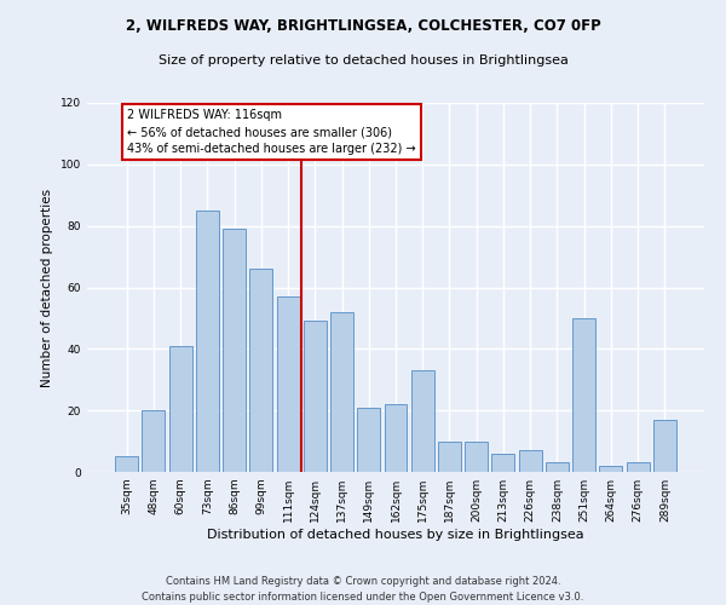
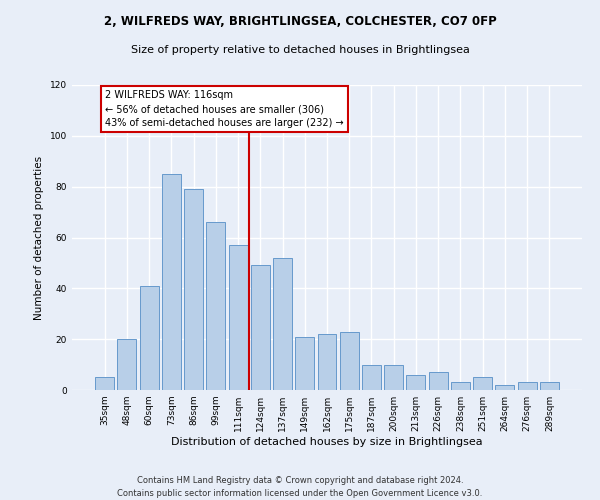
175sqm: 33 -> 23
251sqm: 50 -> 5
289sqm: 17 -> 3
